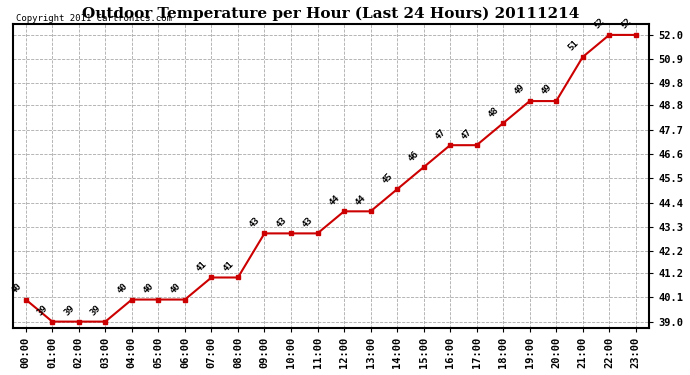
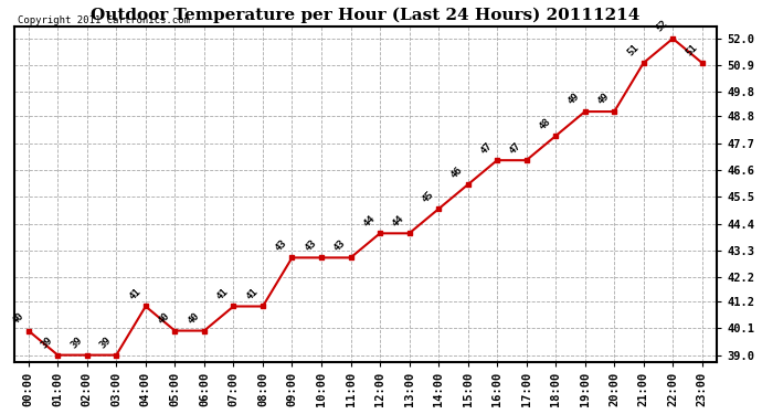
04:00: 40 -> 41
23:00: 52 -> 51
